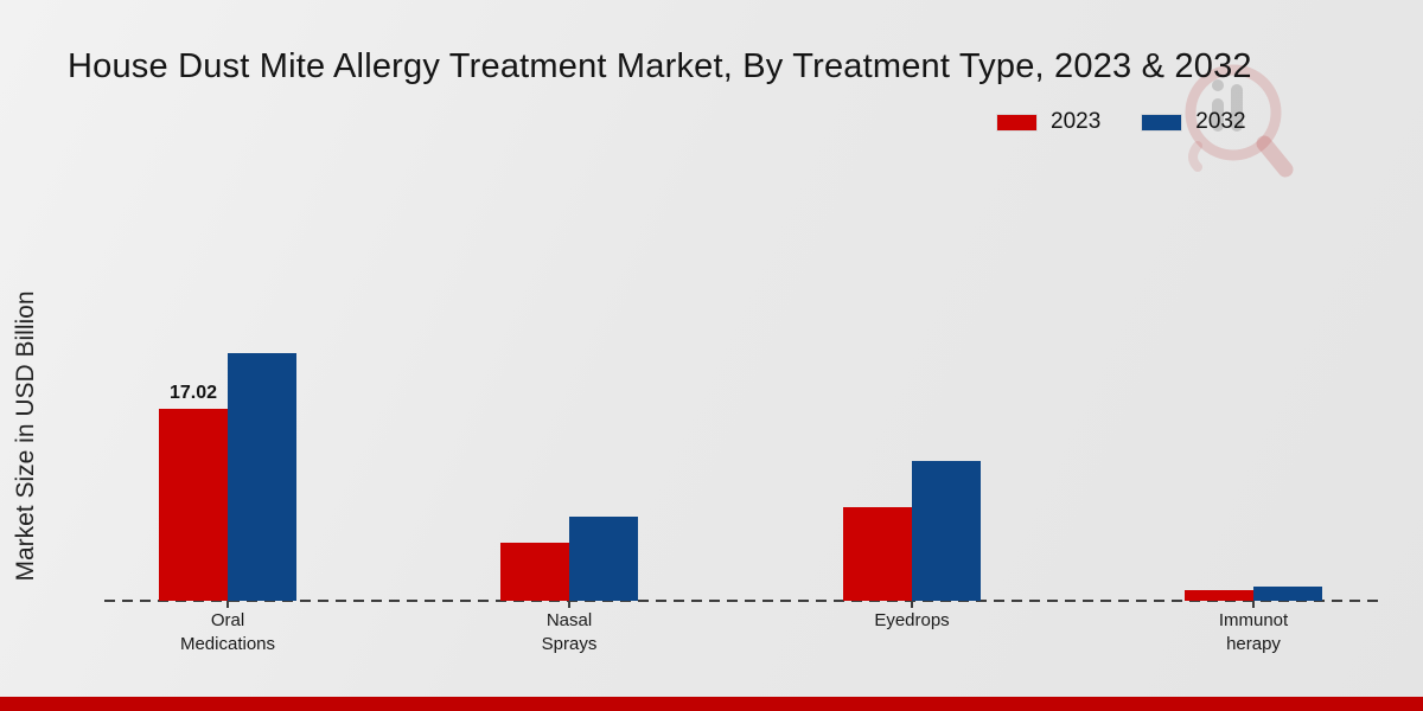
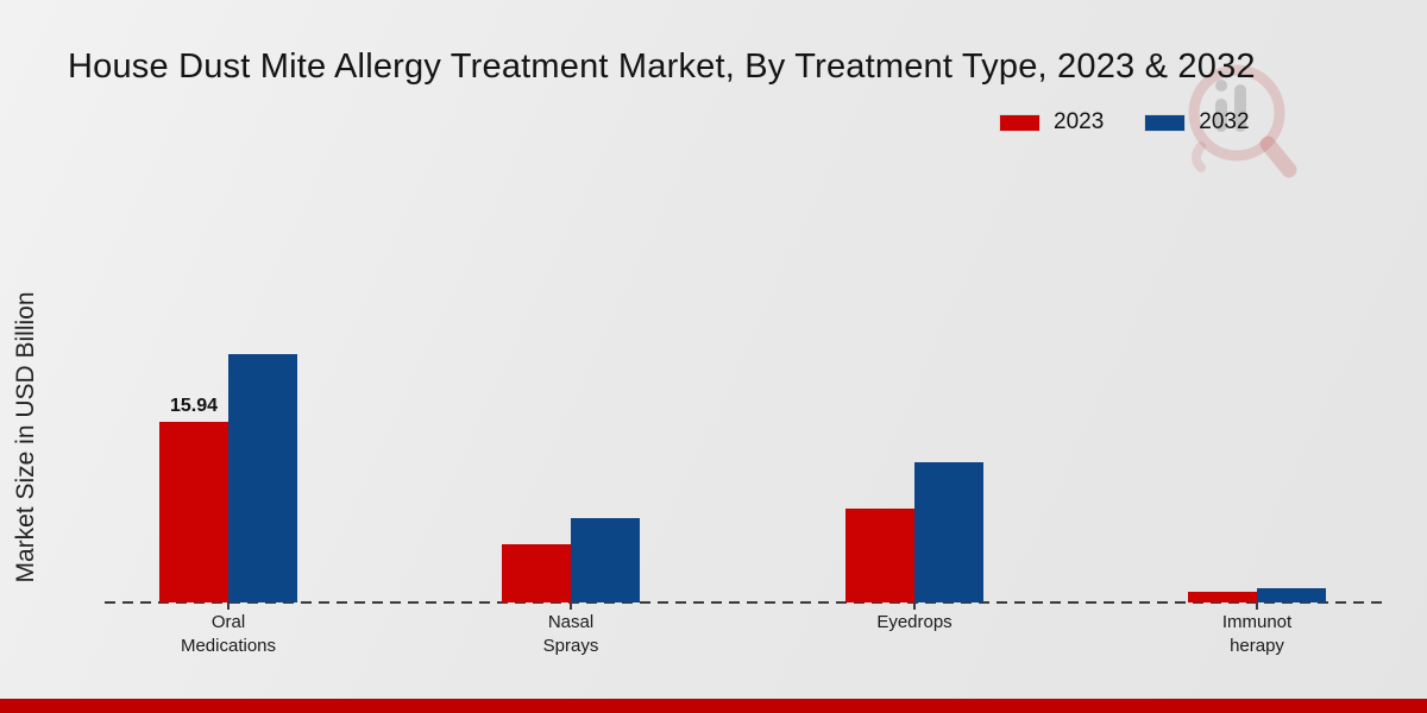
2023/Oral Medications: 17.02 -> 15.94
